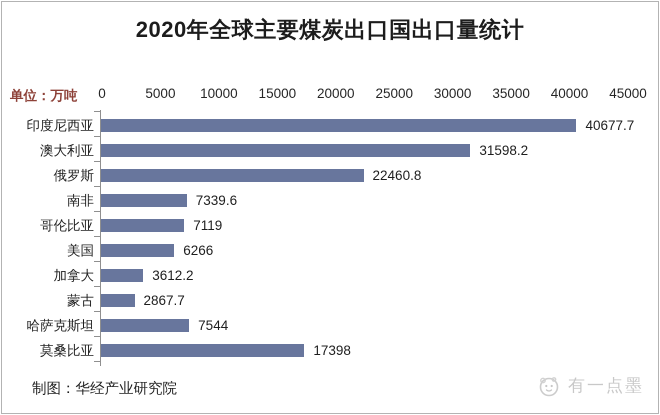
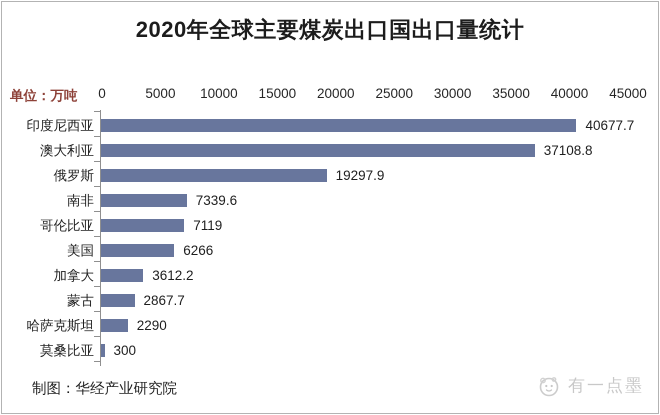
澳大利亚: 31598.2 -> 37108.8
俄罗斯: 22460.8 -> 19297.9
哈萨克斯坦: 7544 -> 2290
莫桑比亚: 17398 -> 300
